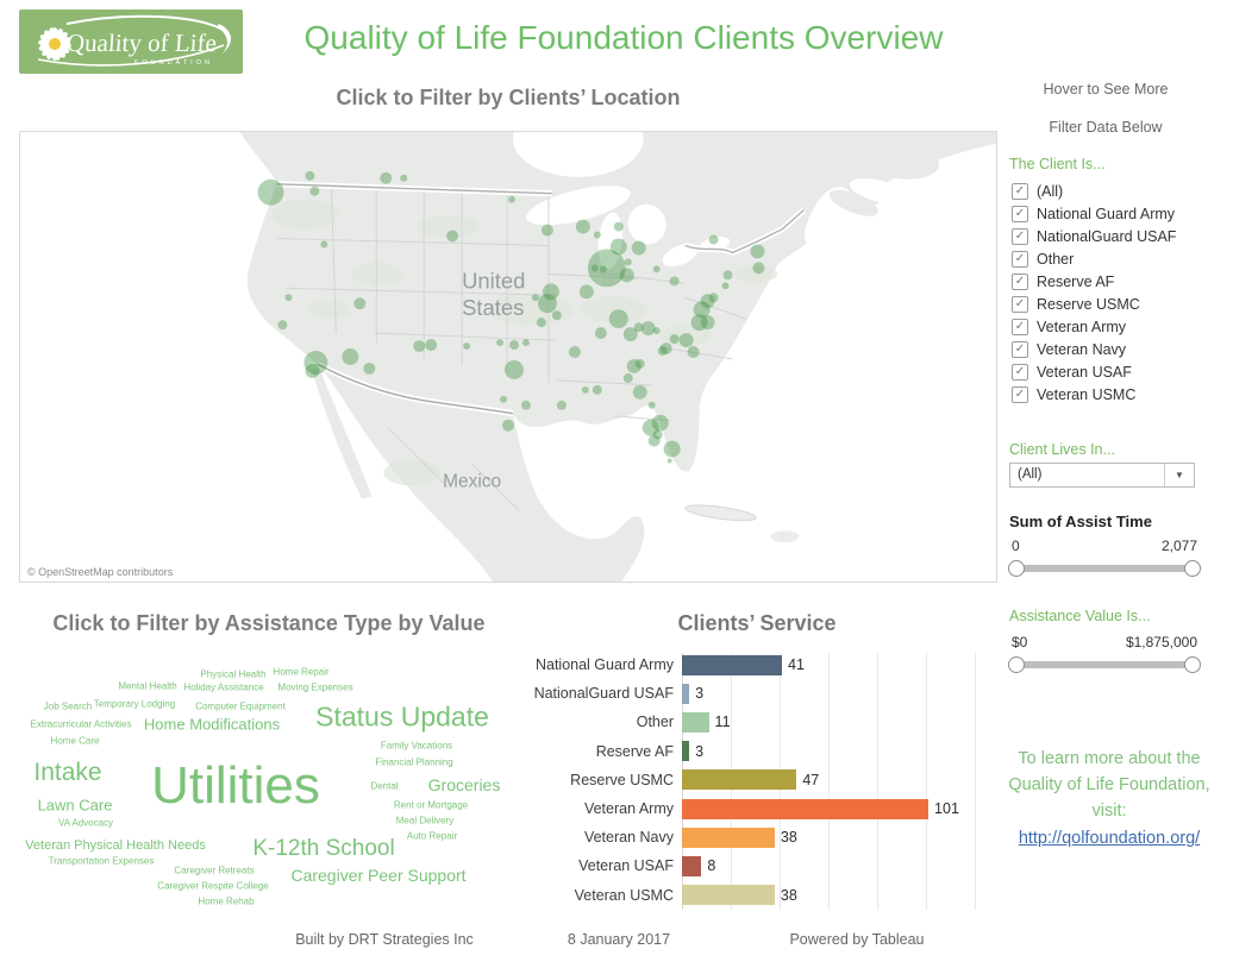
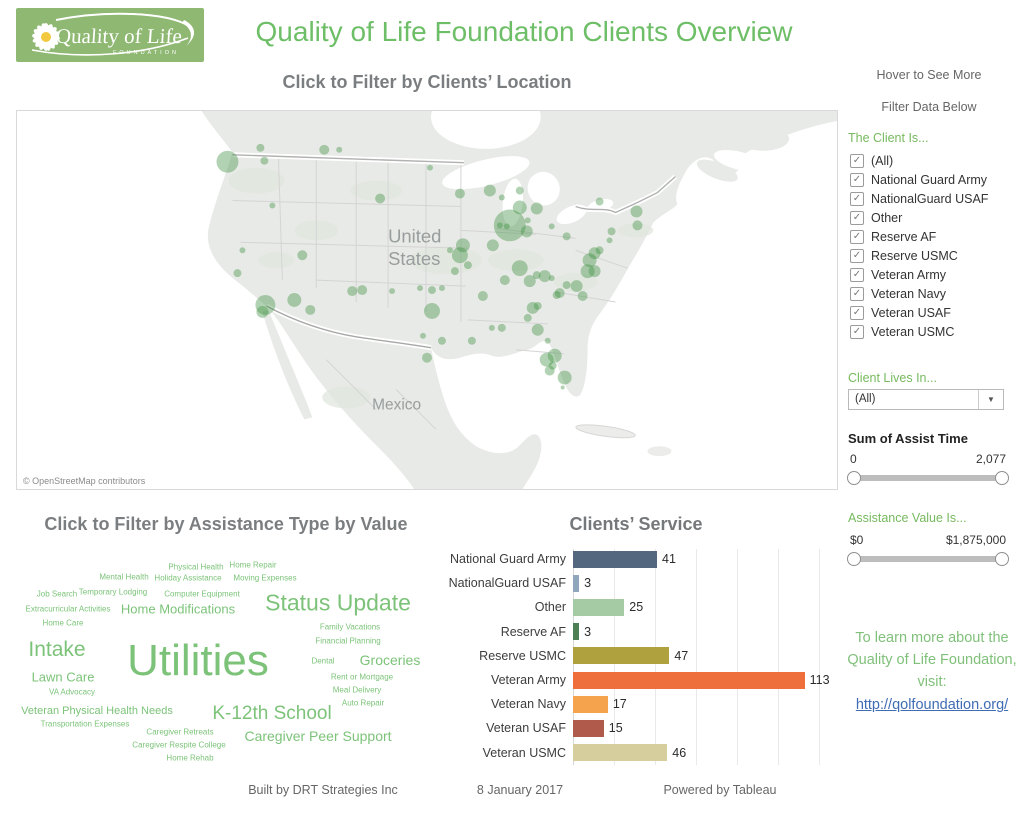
Clients’ Service/Other: 11 -> 25
Clients’ Service/Veteran Army: 101 -> 113
Clients’ Service/Veteran Navy: 38 -> 17
Clients’ Service/Veteran USAF: 8 -> 15
Clients’ Service/Veteran USMC: 38 -> 46
